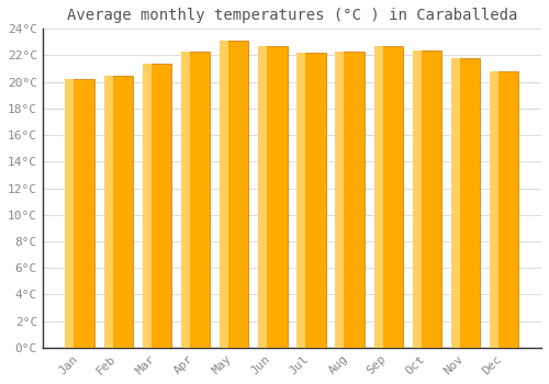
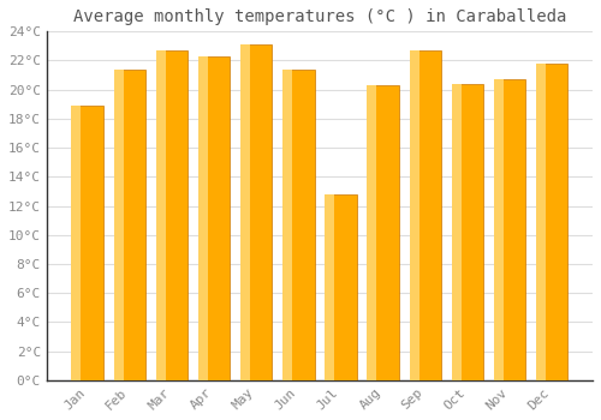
Jan: 20.2°C -> 18.9°C
Feb: 20.5°C -> 21.4°C
Mar: 21.4°C -> 22.7°C
Jun: 22.7°C -> 21.4°C
Jul: 22.2°C -> 12.8°C
Aug: 22.3°C -> 20.3°C
Oct: 22.4°C -> 20.4°C
Nov: 21.8°C -> 20.7°C
Dec: 20.8°C -> 21.8°C
